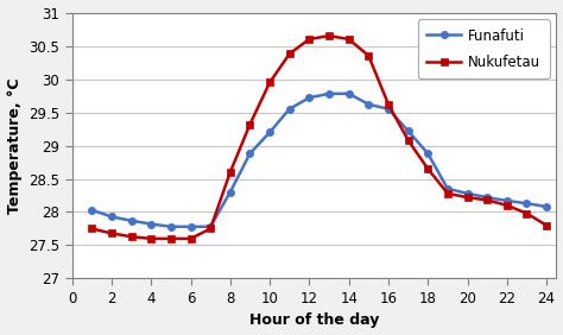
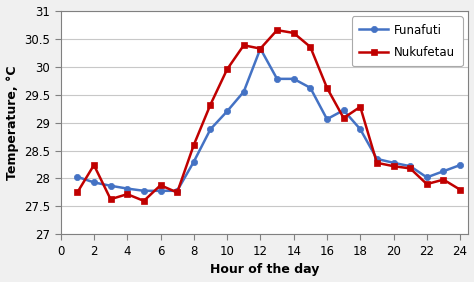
Nukufetau/2: 27.68 -> 28.24
Nukufetau/4: 27.60 -> 27.72
Nukufetau/6: 27.60 -> 27.88
Funafuti/12: 29.72 -> 30.32
Nukufetau/12: 30.60 -> 30.32
Funafuti/16: 29.55 -> 29.06
Nukufetau/18: 28.65 -> 29.28
Funafuti/22: 28.17 -> 28.02
Nukufetau/22: 28.10 -> 27.90
Funafuti/24: 28.08 -> 28.24
